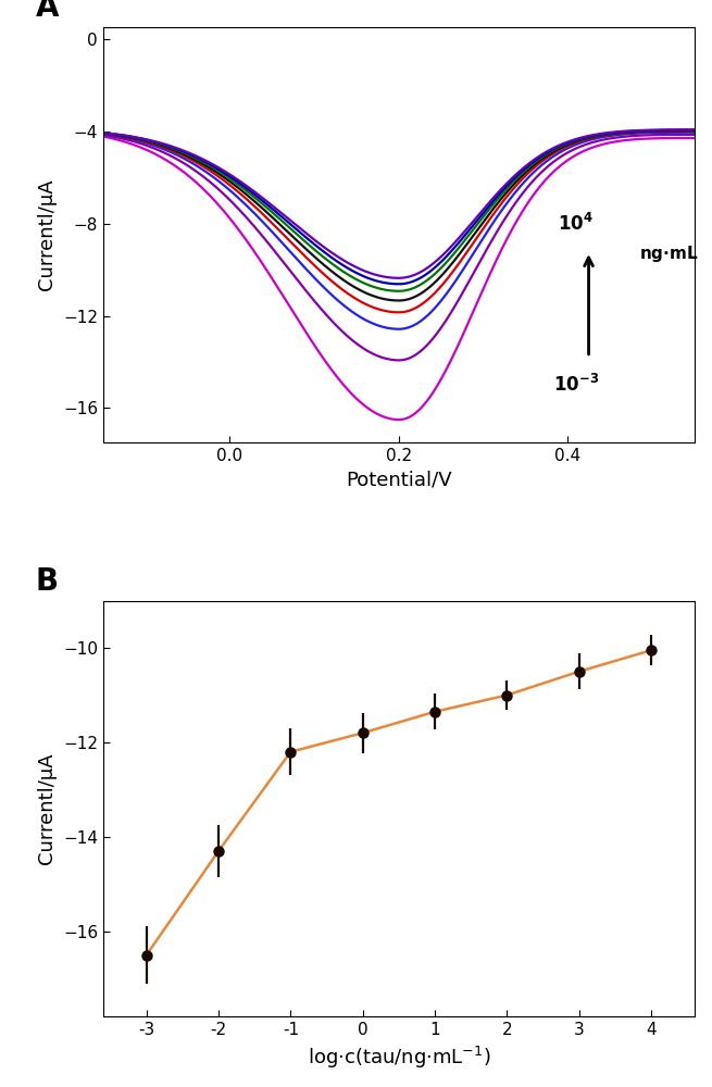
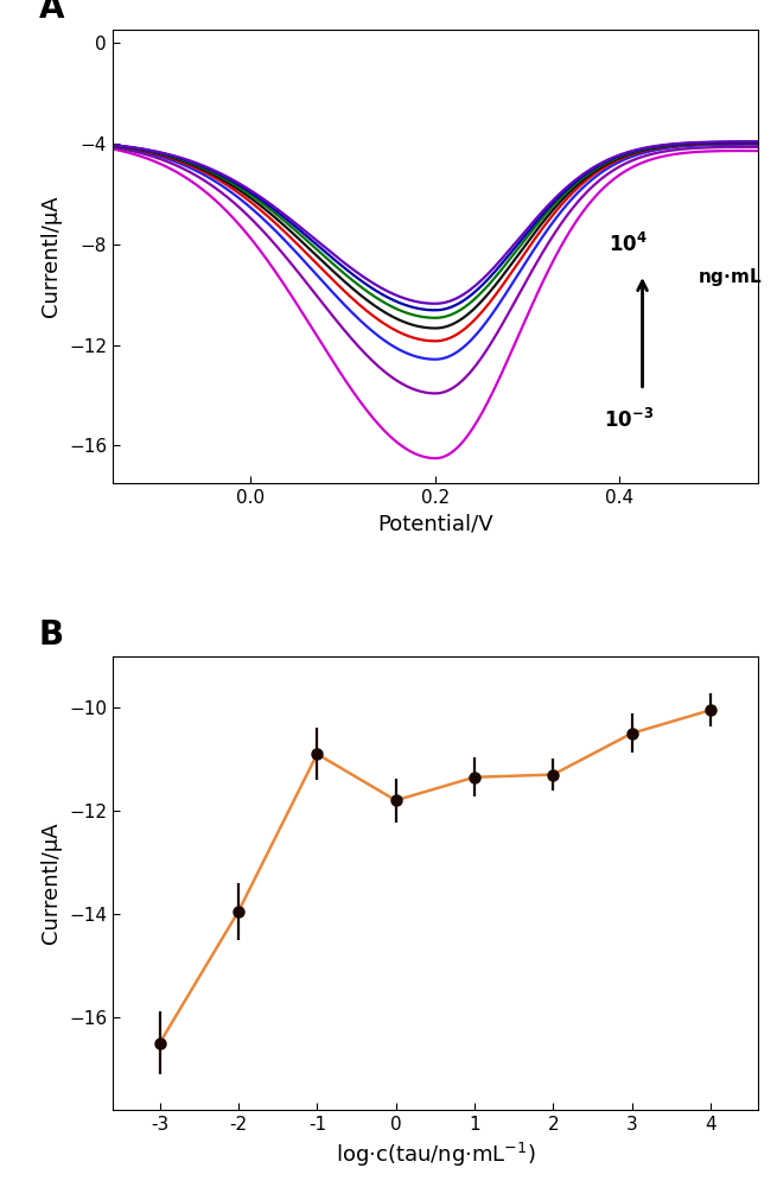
-2: -14.30 -> -13.95
-1: -12.20 -> -10.90
2: -11.00 -> -11.30
